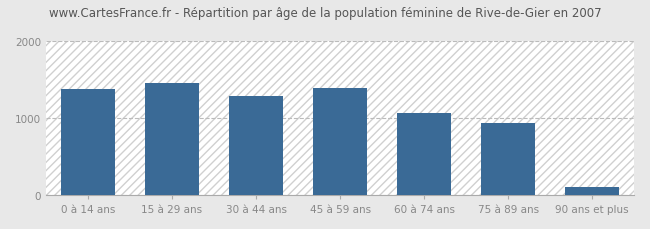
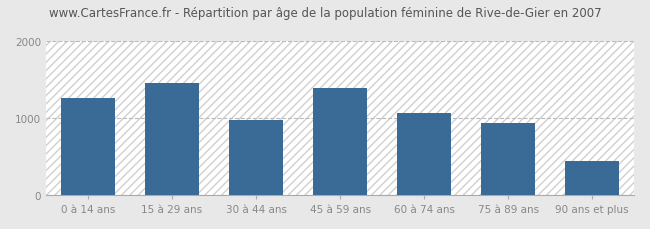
0 à 14 ans: 1380 -> 1260
30 à 44 ans: 1290 -> 980
90 ans et plus: 100 -> 440
